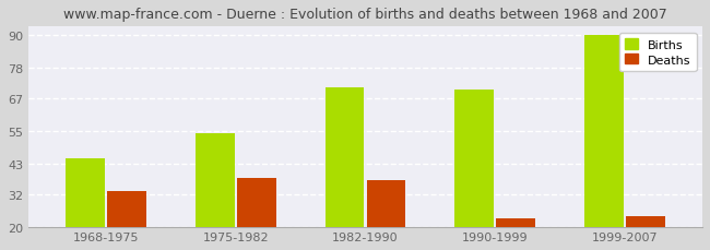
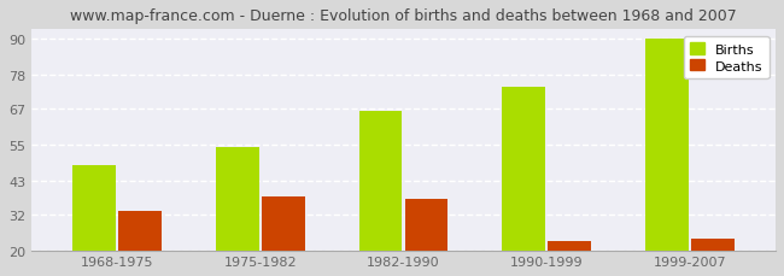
Births/1968-1975: 45 -> 48
Births/1982-1990: 71 -> 66
Births/1990-1999: 70 -> 74
